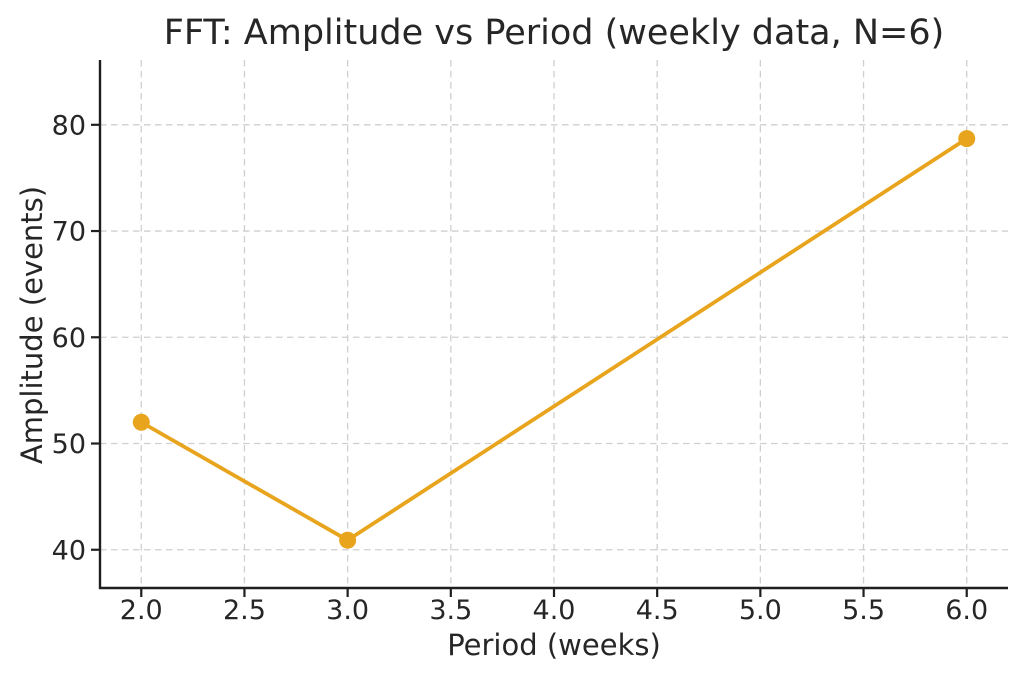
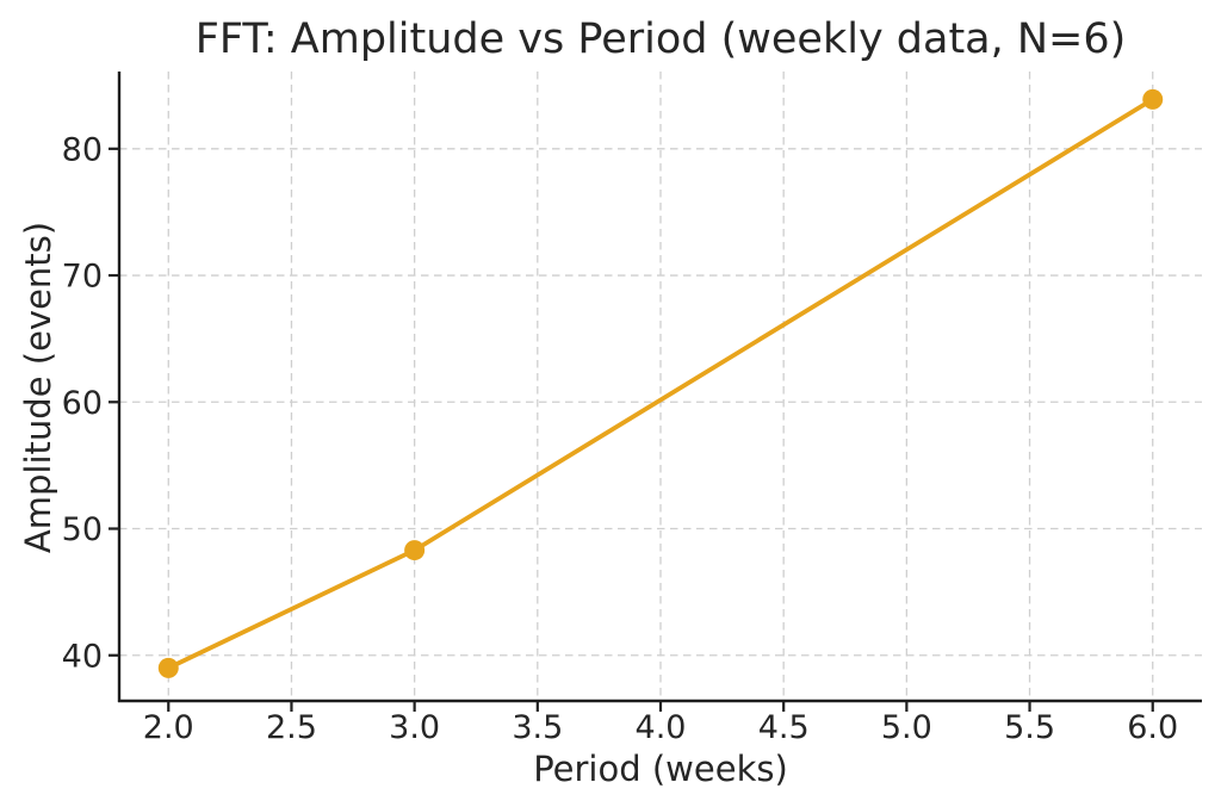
2.0: 52,0 -> 39,0
3.0: 40,9 -> 48,3
6.0: 78,7 -> 83,9
